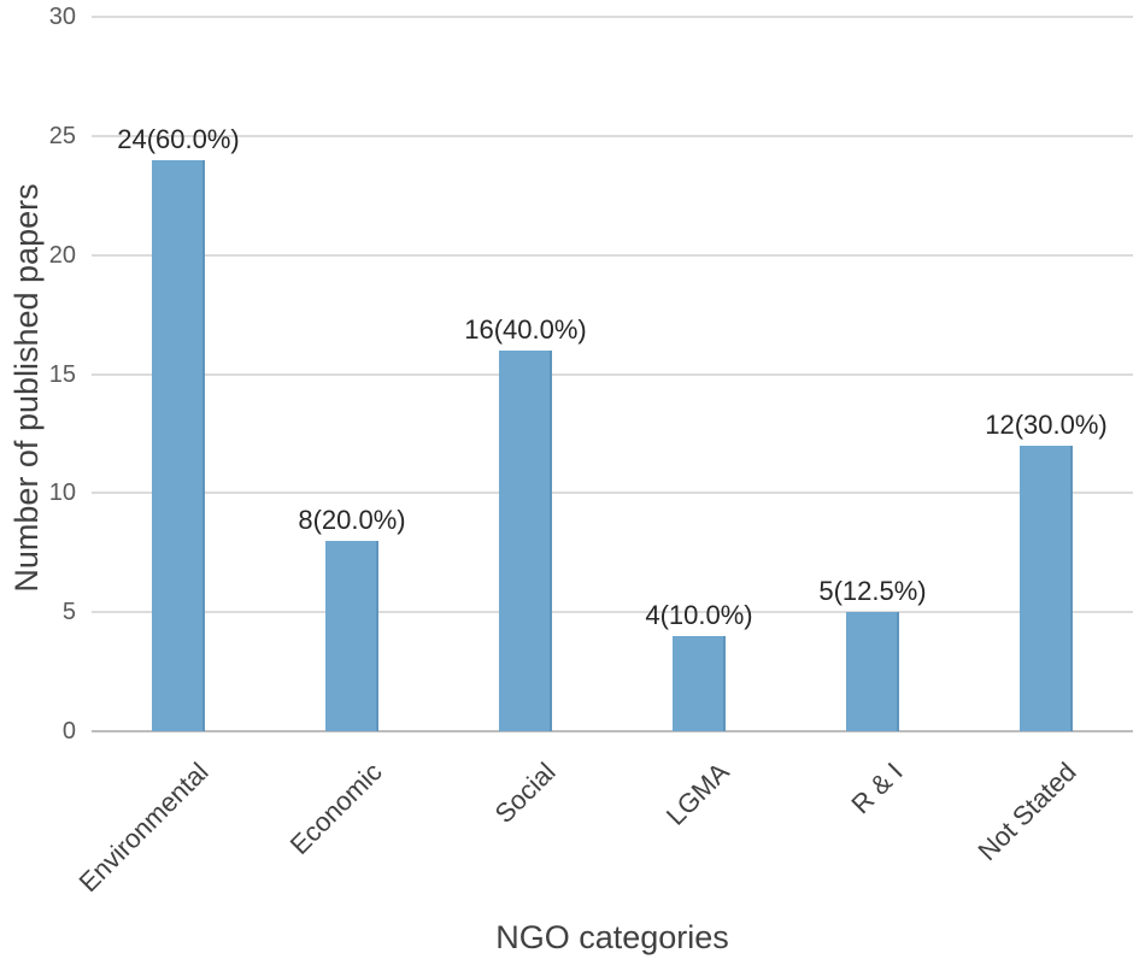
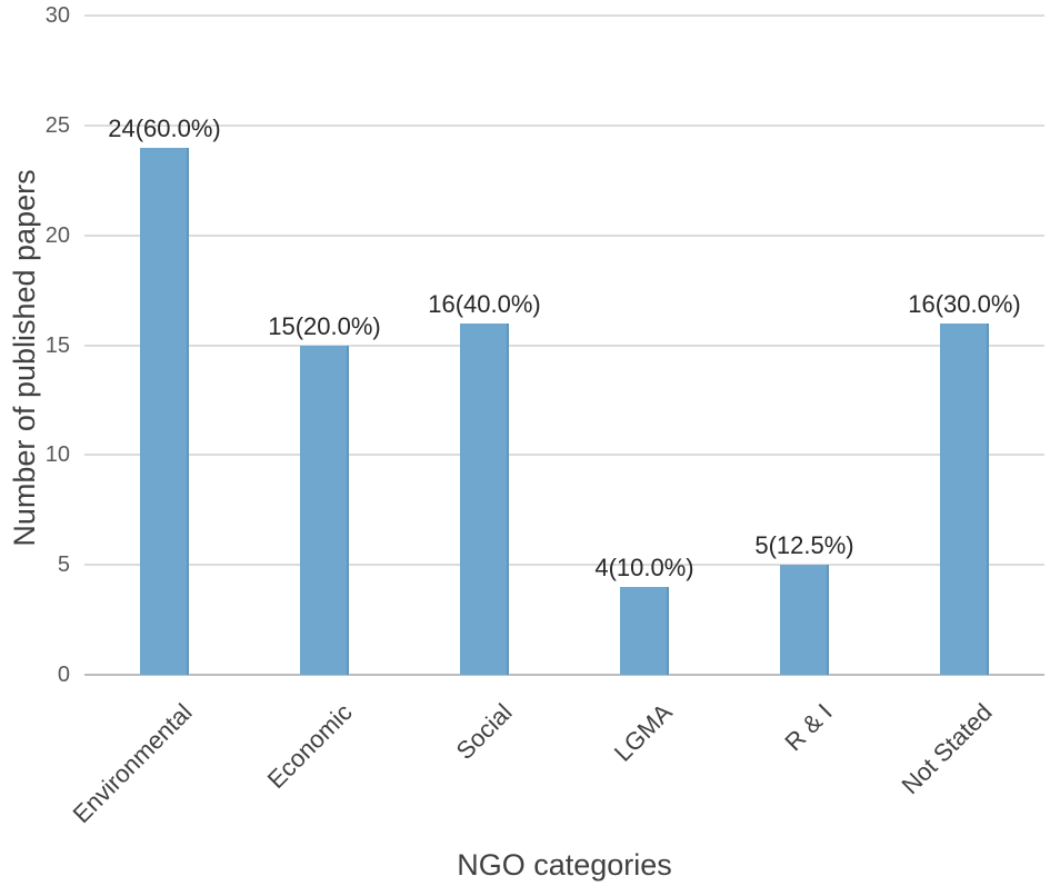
Economic: 8 -> 15
Not Stated: 12 -> 16
